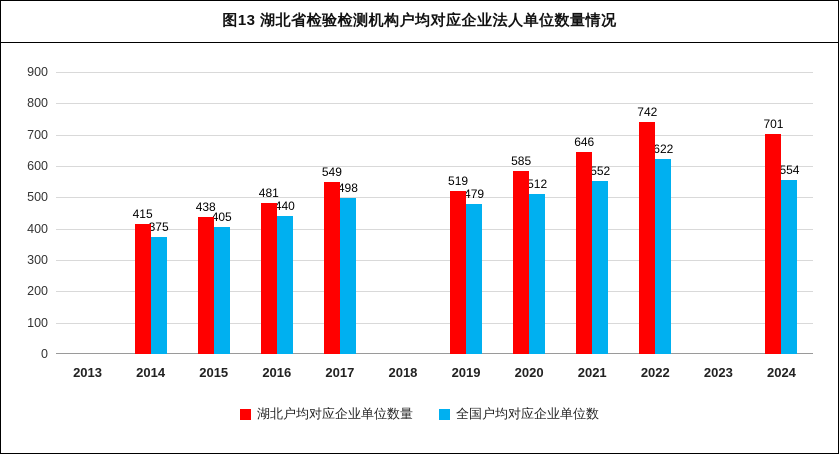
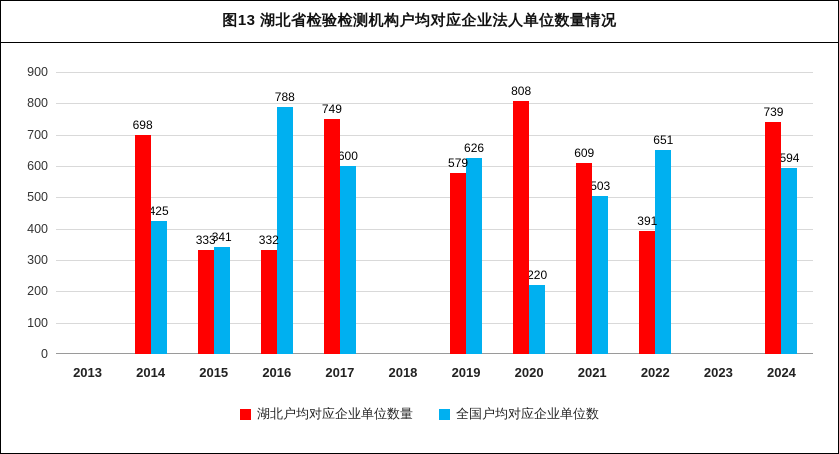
湖北户均对应企业单位数量/2014: 415 -> 698
全国户均对应企业单位数/2014: 375 -> 425
湖北户均对应企业单位数量/2015: 438 -> 333
全国户均对应企业单位数/2015: 405 -> 341
湖北户均对应企业单位数量/2016: 481 -> 332
全国户均对应企业单位数/2016: 440 -> 788
湖北户均对应企业单位数量/2017: 549 -> 749
全国户均对应企业单位数/2017: 498 -> 600
湖北户均对应企业单位数量/2019: 519 -> 579
全国户均对应企业单位数/2019: 479 -> 626
湖北户均对应企业单位数量/2020: 585 -> 808
全国户均对应企业单位数/2020: 512 -> 220
湖北户均对应企业单位数量/2021: 646 -> 609
全国户均对应企业单位数/2021: 552 -> 503
湖北户均对应企业单位数量/2022: 742 -> 391
全国户均对应企业单位数/2022: 622 -> 651
湖北户均对应企业单位数量/2024: 701 -> 739
全国户均对应企业单位数/2024: 554 -> 594
